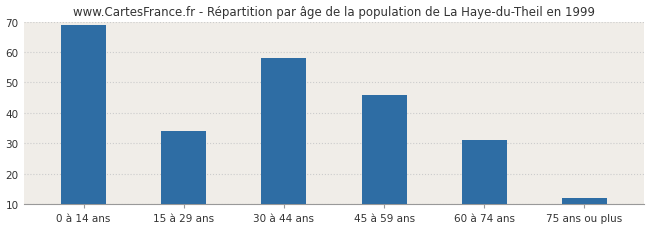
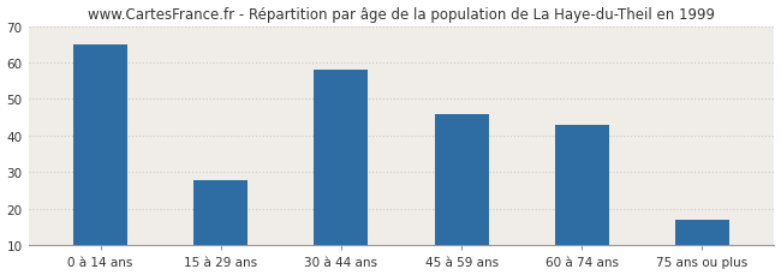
0 à 14 ans: 69 -> 65
15 à 29 ans: 34 -> 28
60 à 74 ans: 31 -> 43
75 ans ou plus: 12 -> 17
